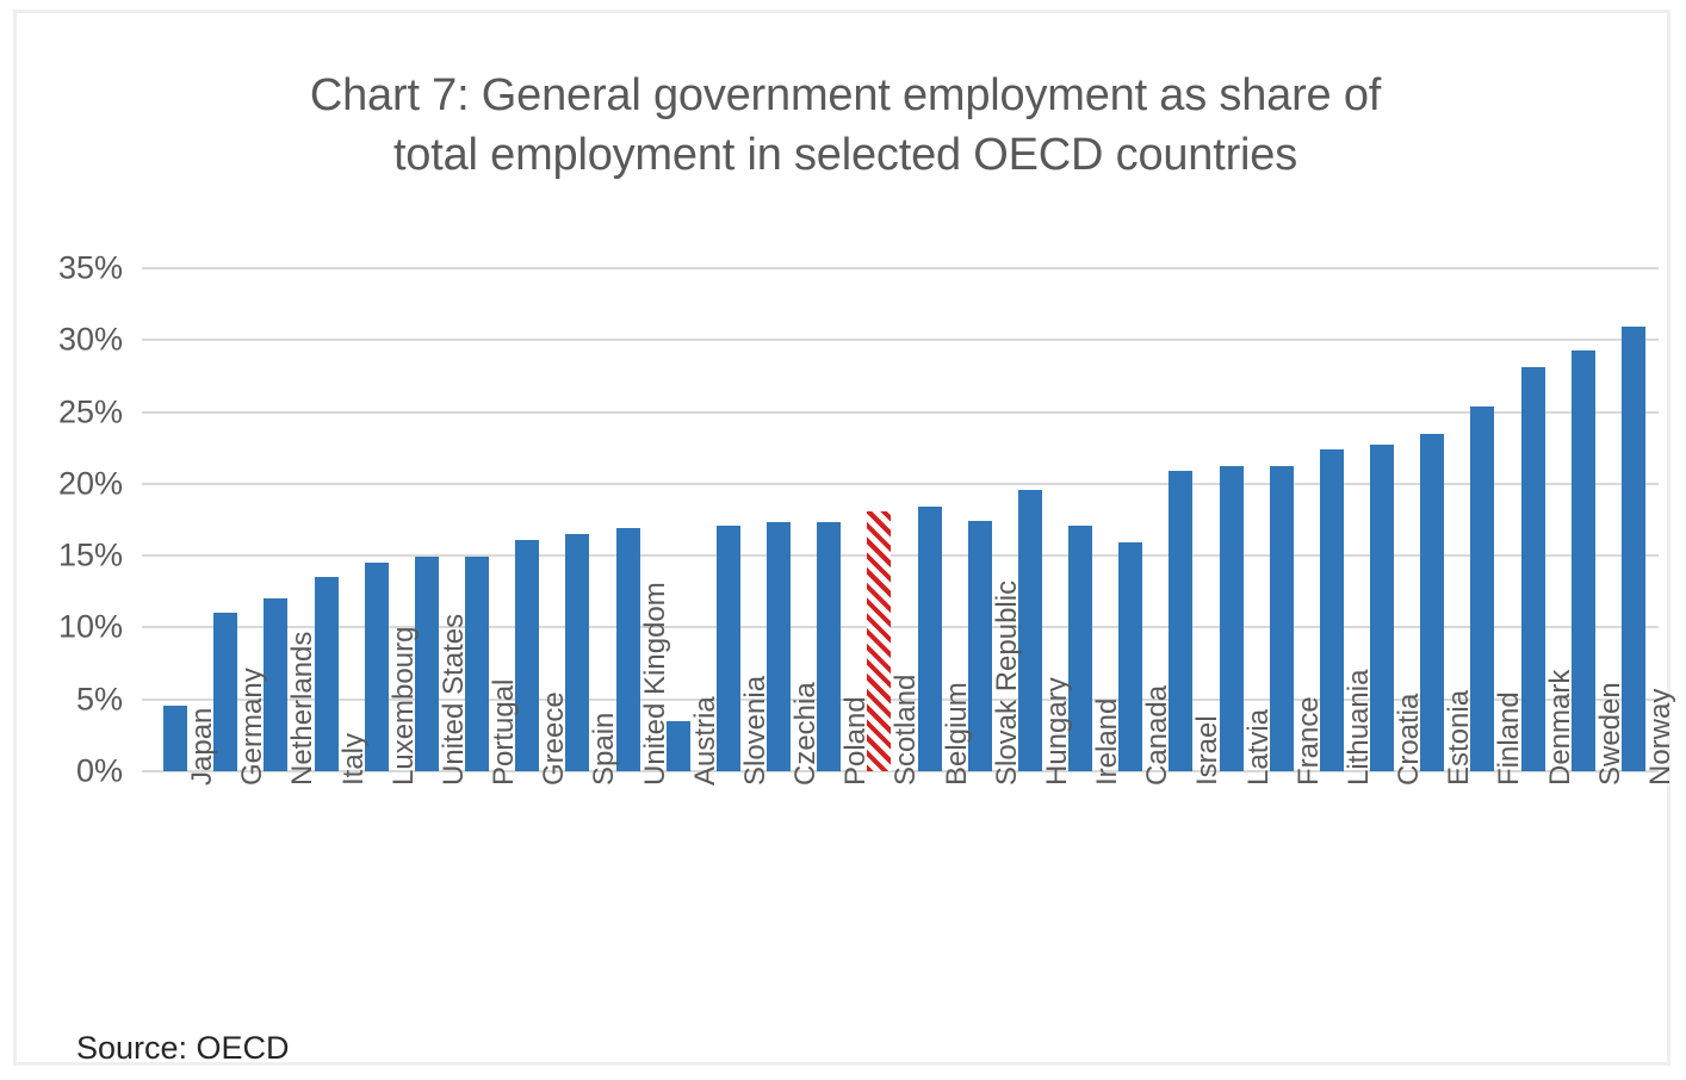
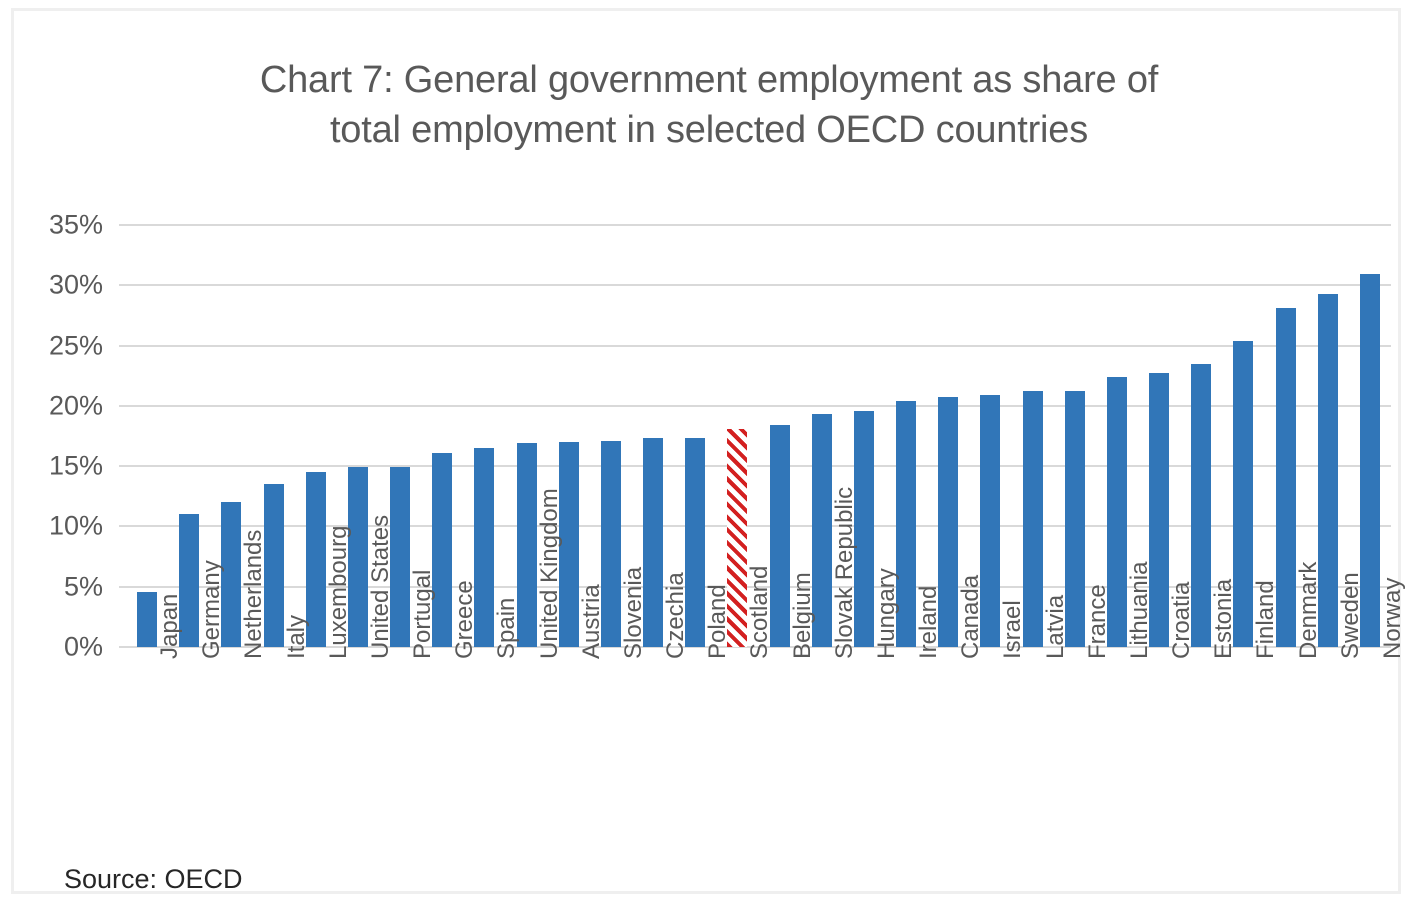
Austria: 3.5% -> 17.0%
Slovak Republic: 17.4% -> 19.3%
Ireland: 17.1% -> 20.4%
Canada: 15.9% -> 20.7%
